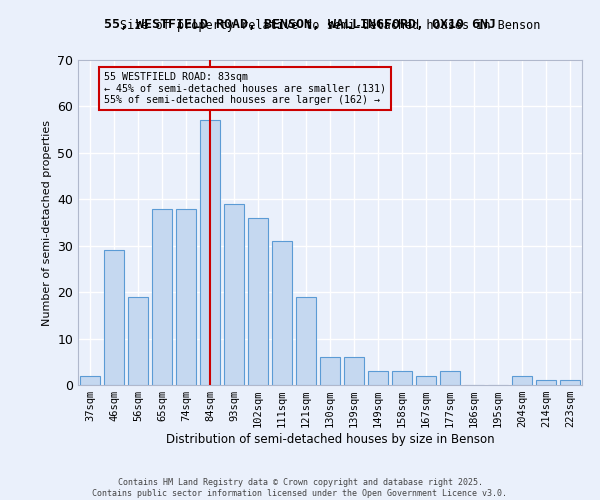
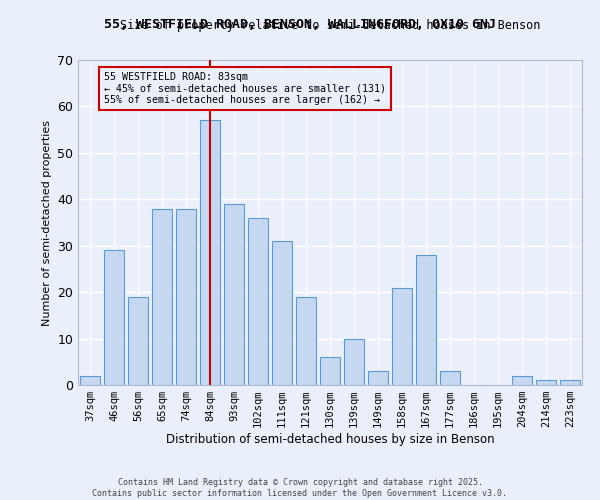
139sqm: 6 -> 10
158sqm: 3 -> 21
167sqm: 2 -> 28
